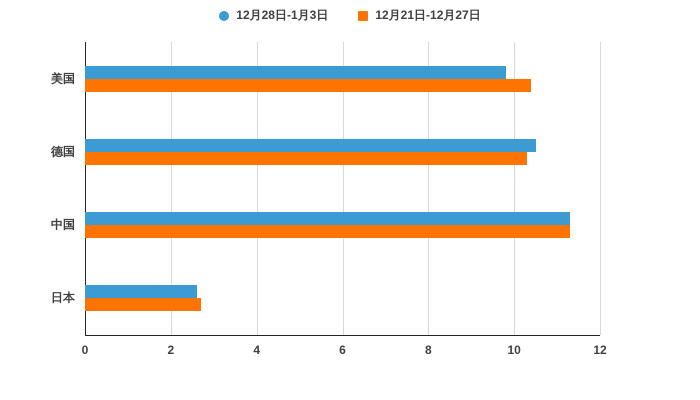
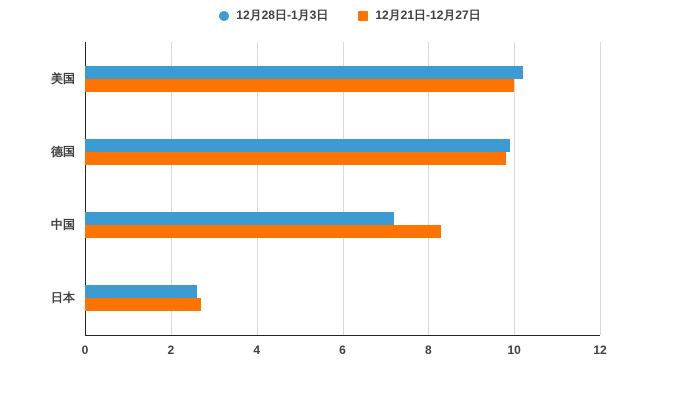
12月28日-1月3日/美国: 9.8 -> 10.2
12月21日-12月27日/美国: 10.4 -> 10.0
12月28日-1月3日/德国: 10.5 -> 9.9
12月21日-12月27日/德国: 10.3 -> 9.8
12月28日-1月3日/中国: 11.3 -> 7.2
12月21日-12月27日/中国: 11.3 -> 8.3
